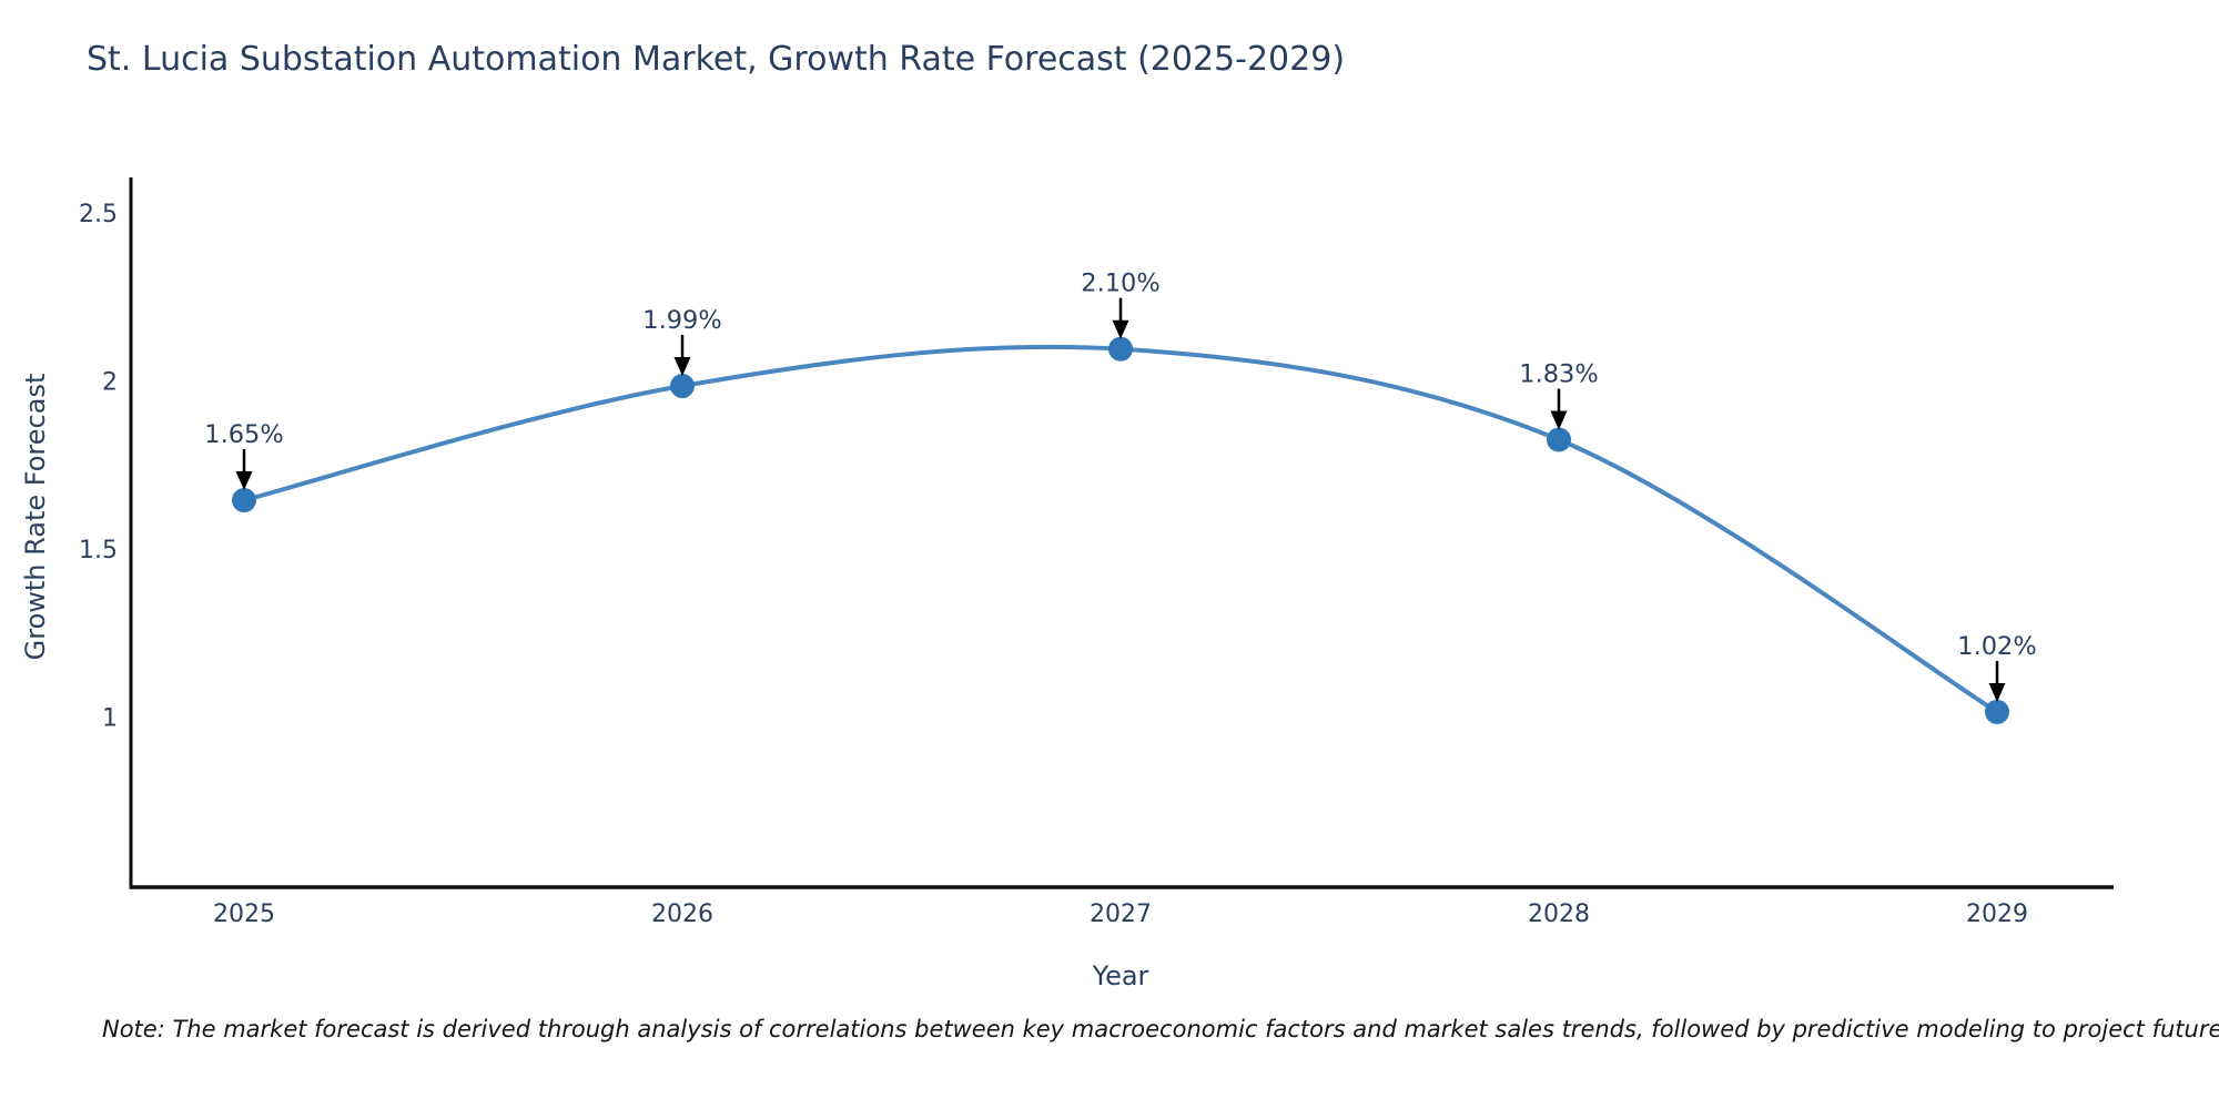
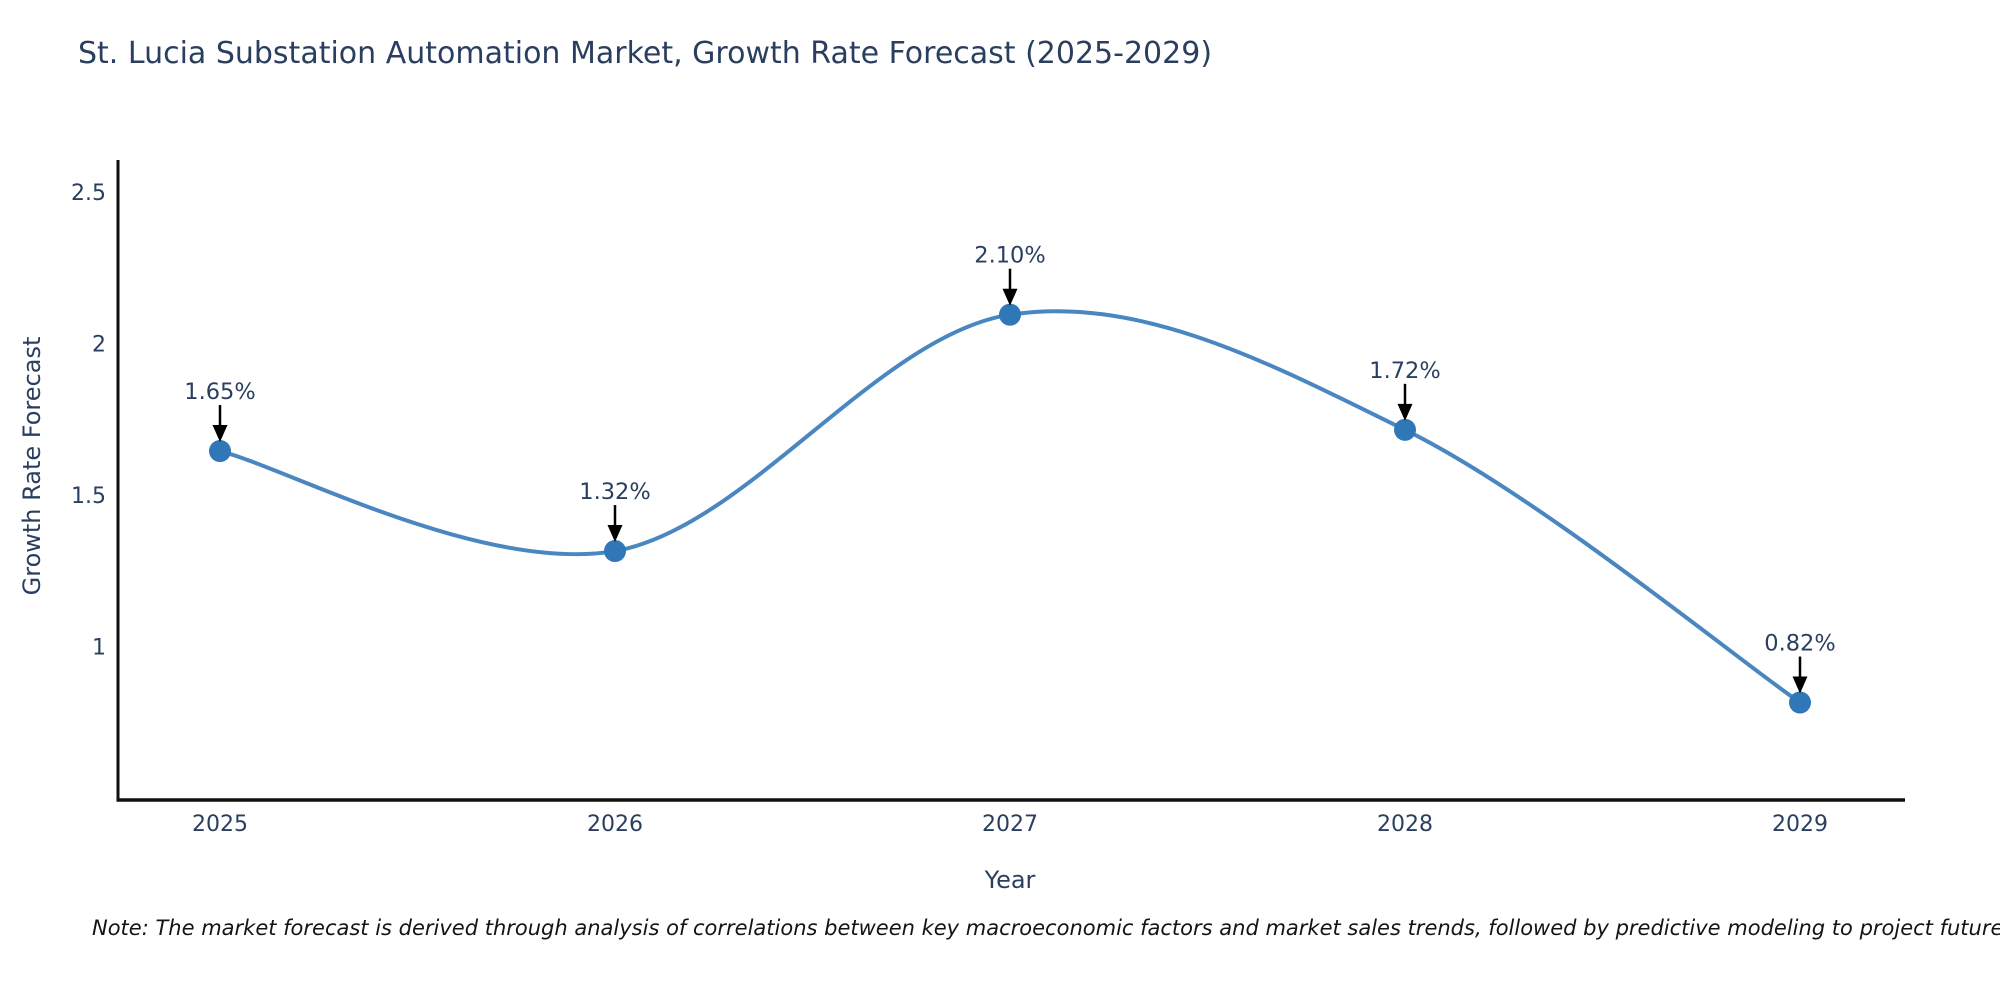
2026: 1.99% -> 1.32%
2028: 1.83% -> 1.72%
2029: 1.02% -> 0.82%
